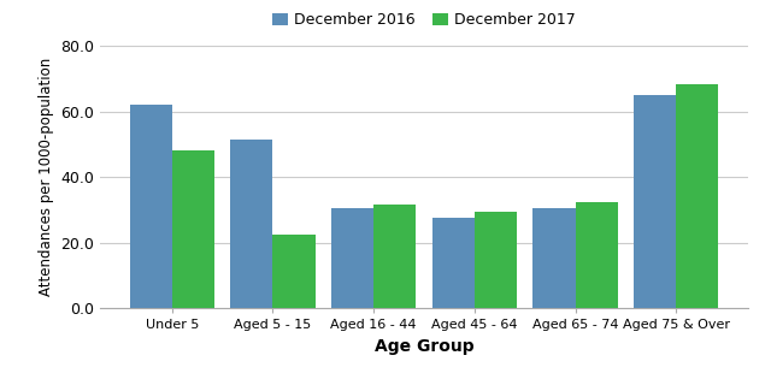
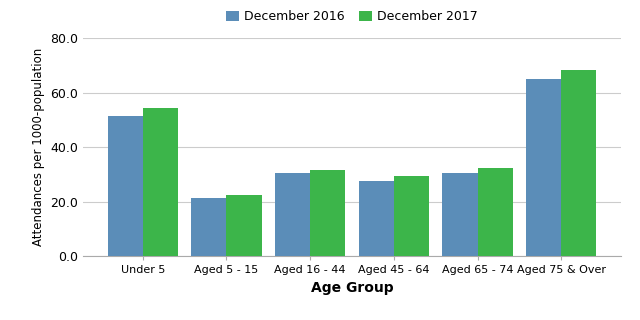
December 2016/Under 5: 62.0 -> 51.5
December 2017/Under 5: 48.0 -> 54.5
December 2016/Aged 5 - 15: 51.5 -> 21.5
